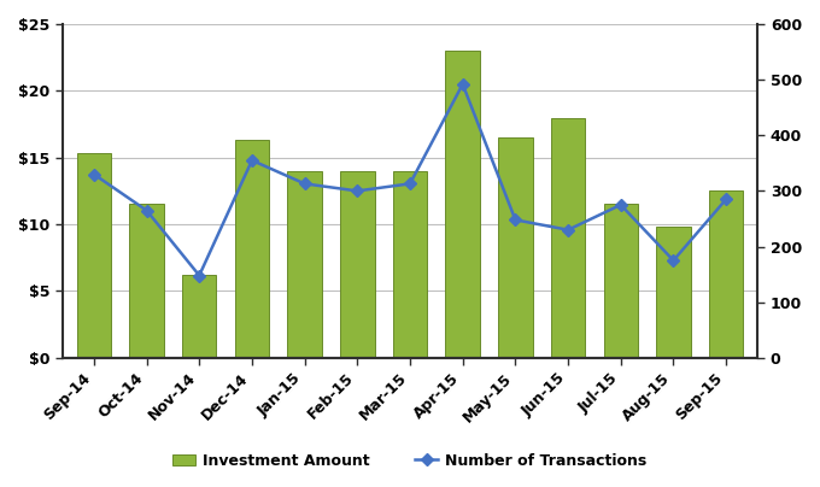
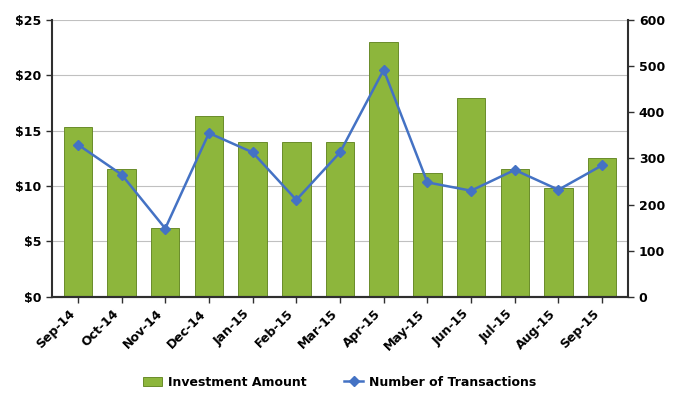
Number of Transactions/Feb-15: 300 -> 210
Investment Amount/May-15: $16.5 -> $11.2
Number of Transactions/Aug-15: 175 -> 232
